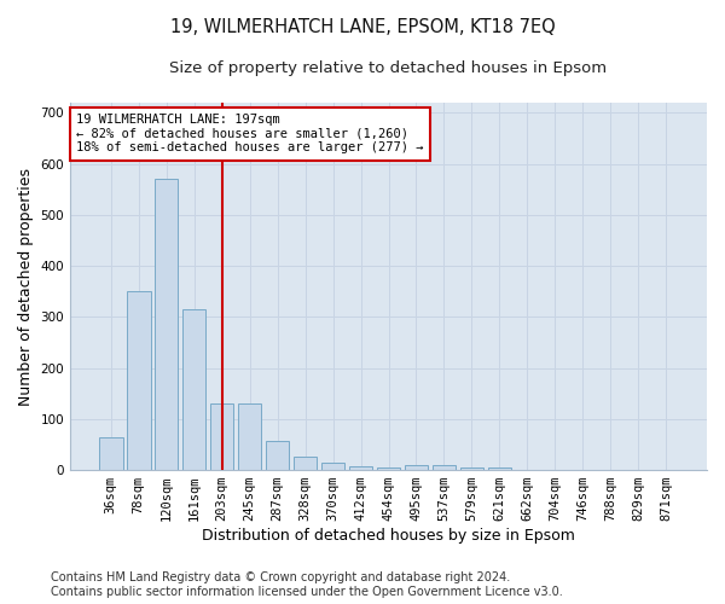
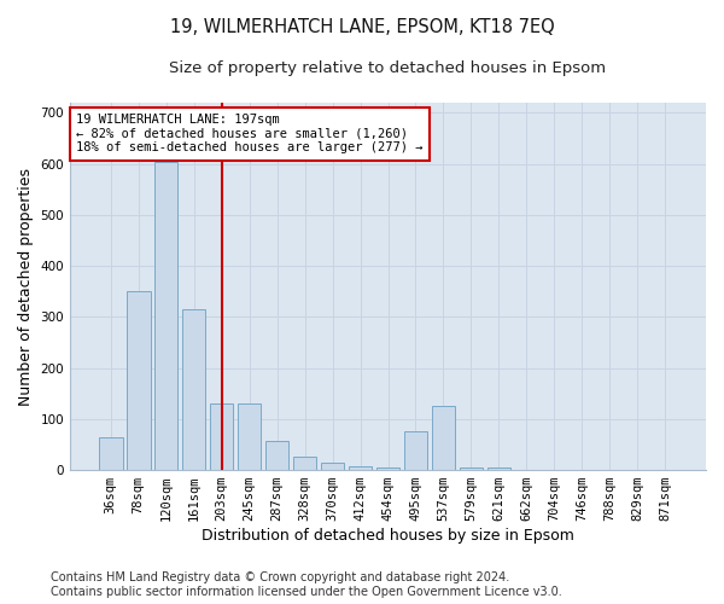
120sqm: 570 -> 605
495sqm: 10 -> 75
537sqm: 10 -> 125
